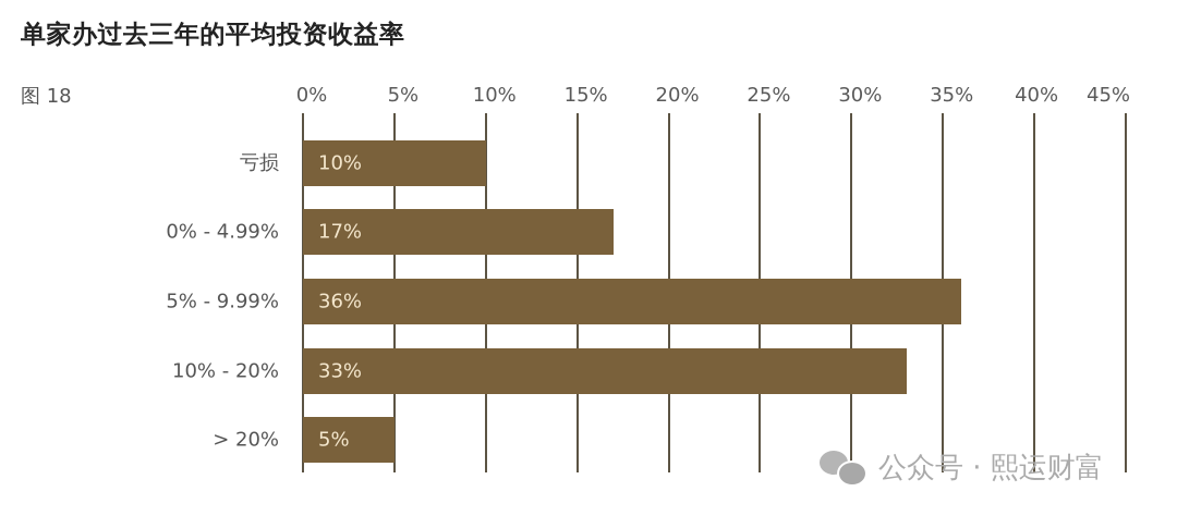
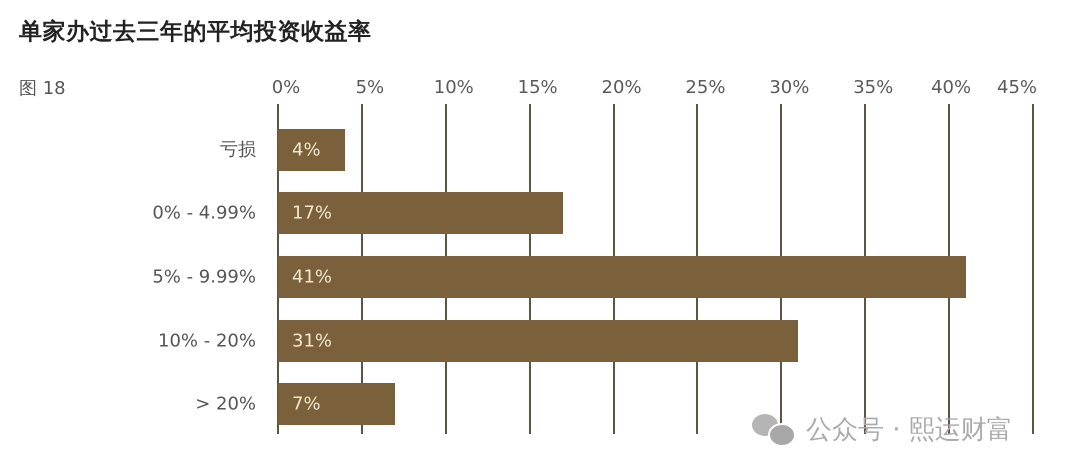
亏损: 10% -> 4%
5% - 9.99%: 36% -> 41%
10% - 20%: 33% -> 31%
> 20%: 5% -> 7%
